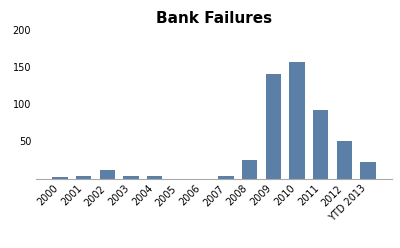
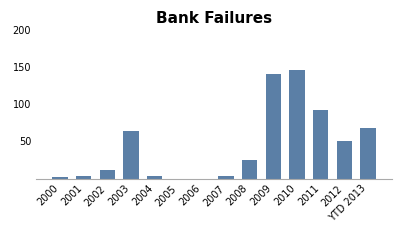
2003: 3 -> 64
2010: 157 -> 146
YTD 2013: 22 -> 68
